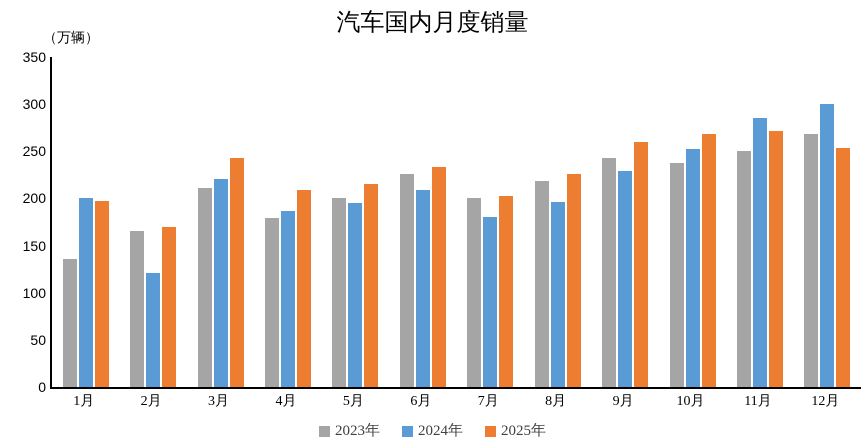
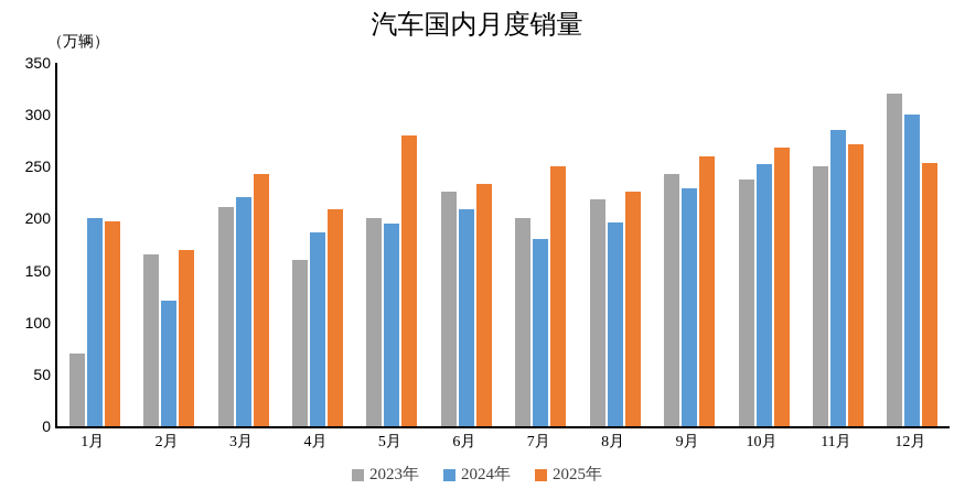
2023年/1月: 140 -> 70
2023年/4月: 180 -> 160
2025年/5月: 220 -> 280
2025年/7月: 200 -> 250
2023年/12月: 270 -> 320
